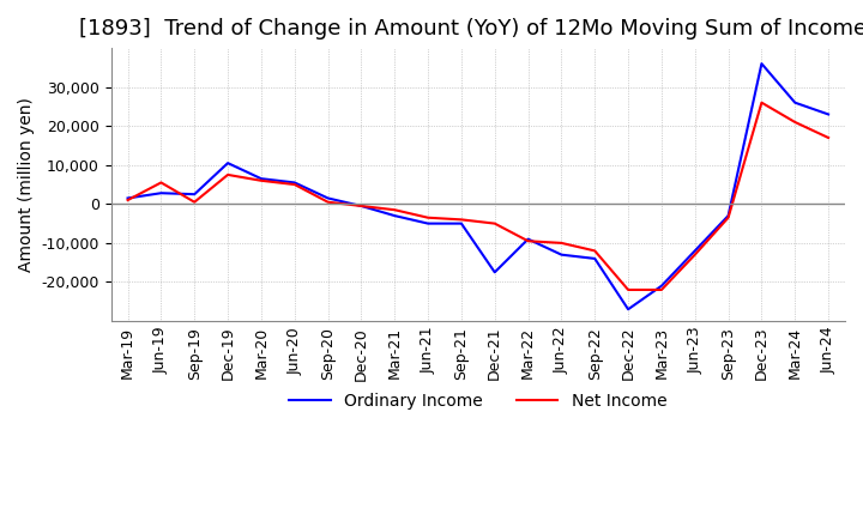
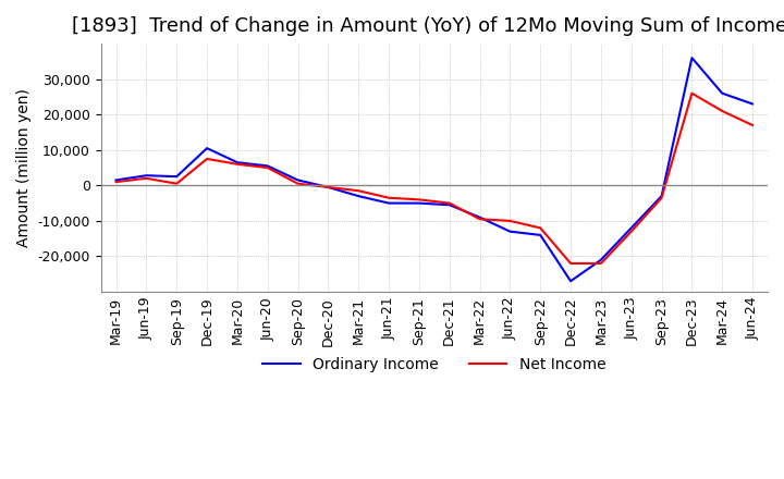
Net Income/Jun-19: 5,500 -> 2,000
Ordinary Income/Dec-21: -17,500 -> -5,500
